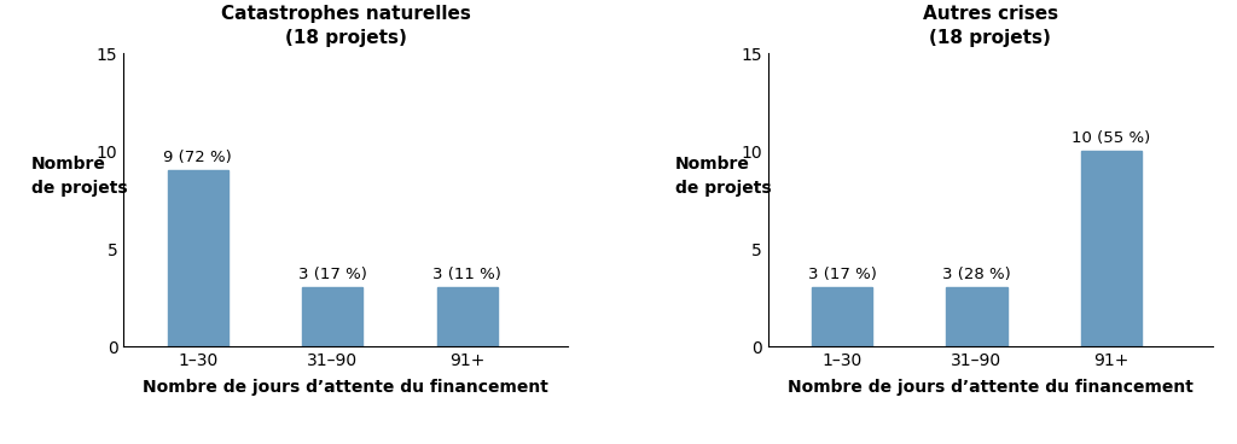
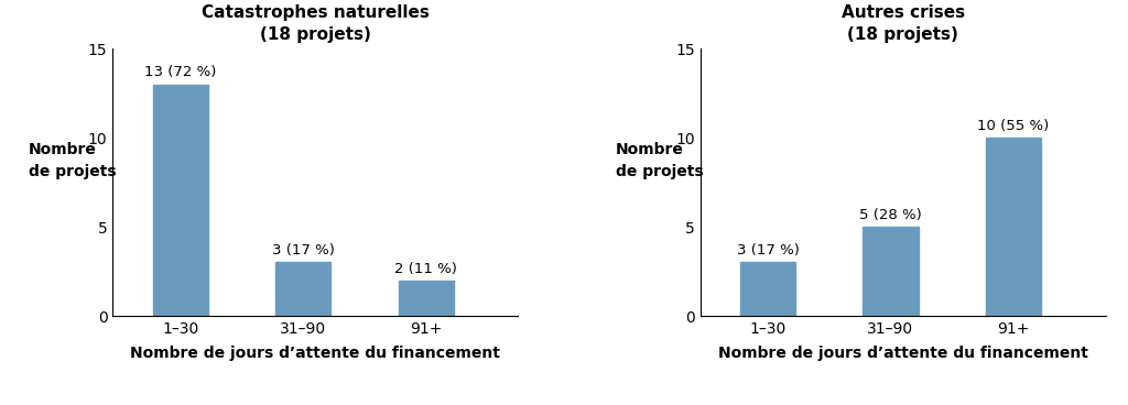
Catastrophes naturelles (18 projets)/1–30: 9 -> 13
Catastrophes naturelles (18 projets)/91+: 3 -> 2
Autres crises (18 projets)/31–90: 3 -> 5
